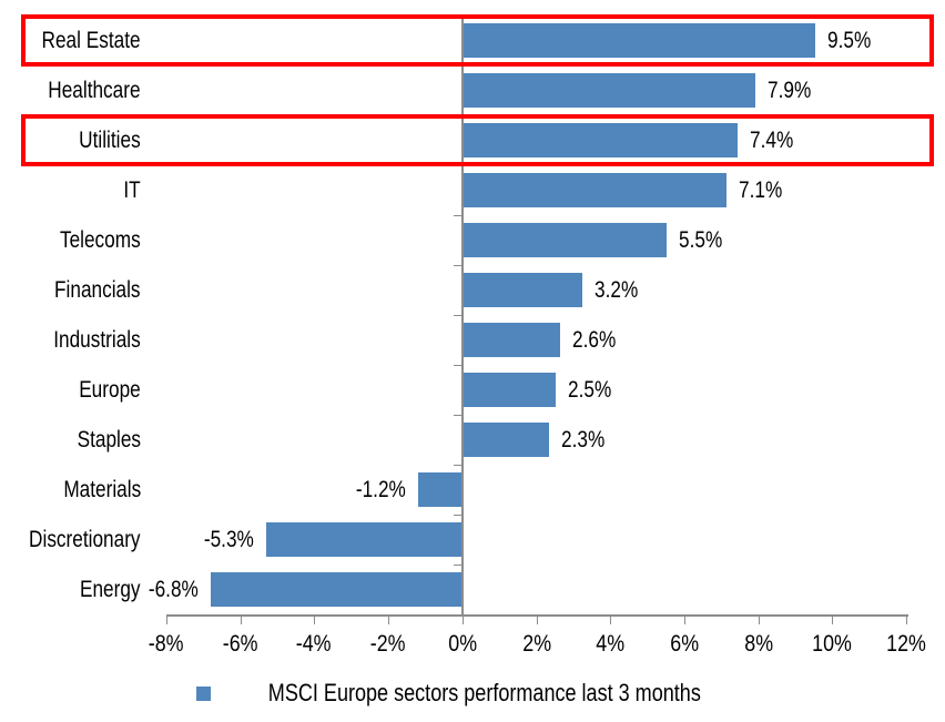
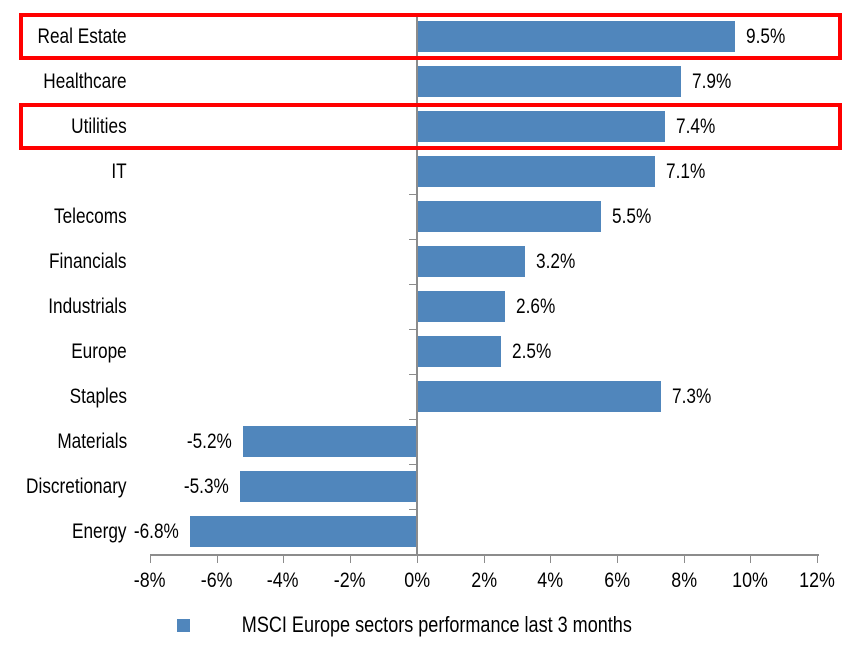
Staples: 2.3% -> 7.3%
Materials: -1.2% -> -5.2%
